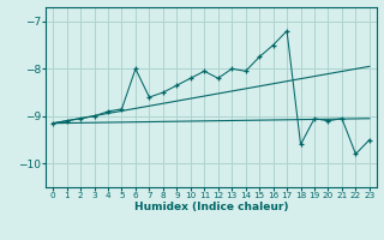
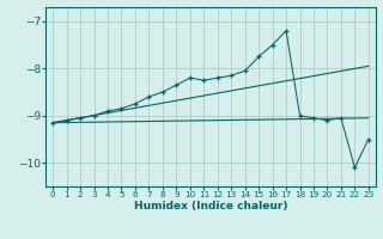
6: -8.00 -> -8.75
11: -8.05 -> -8.25
13: -8.00 -> -8.15
18: -9.60 -> -9.00
22: -9.80 -> -10.10
